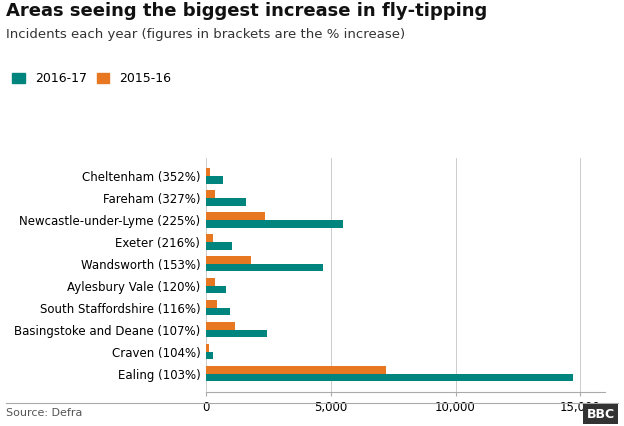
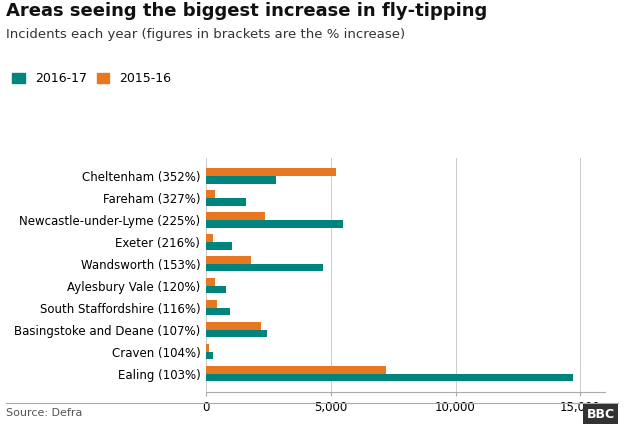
2015-16/Cheltenham (352%): 150 -> 5,200
2016-17/Cheltenham (352%): 680 -> 2,800
2015-16/Basingstoke and Deane (107%): 1,150 -> 2,200
